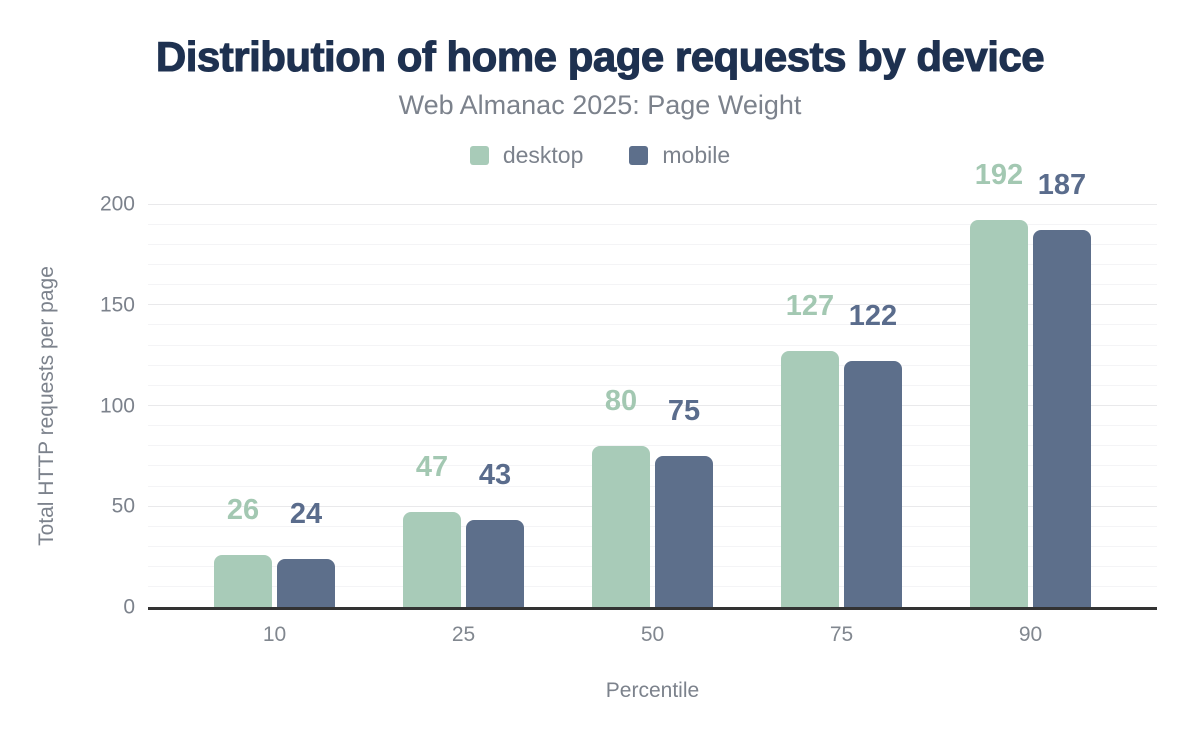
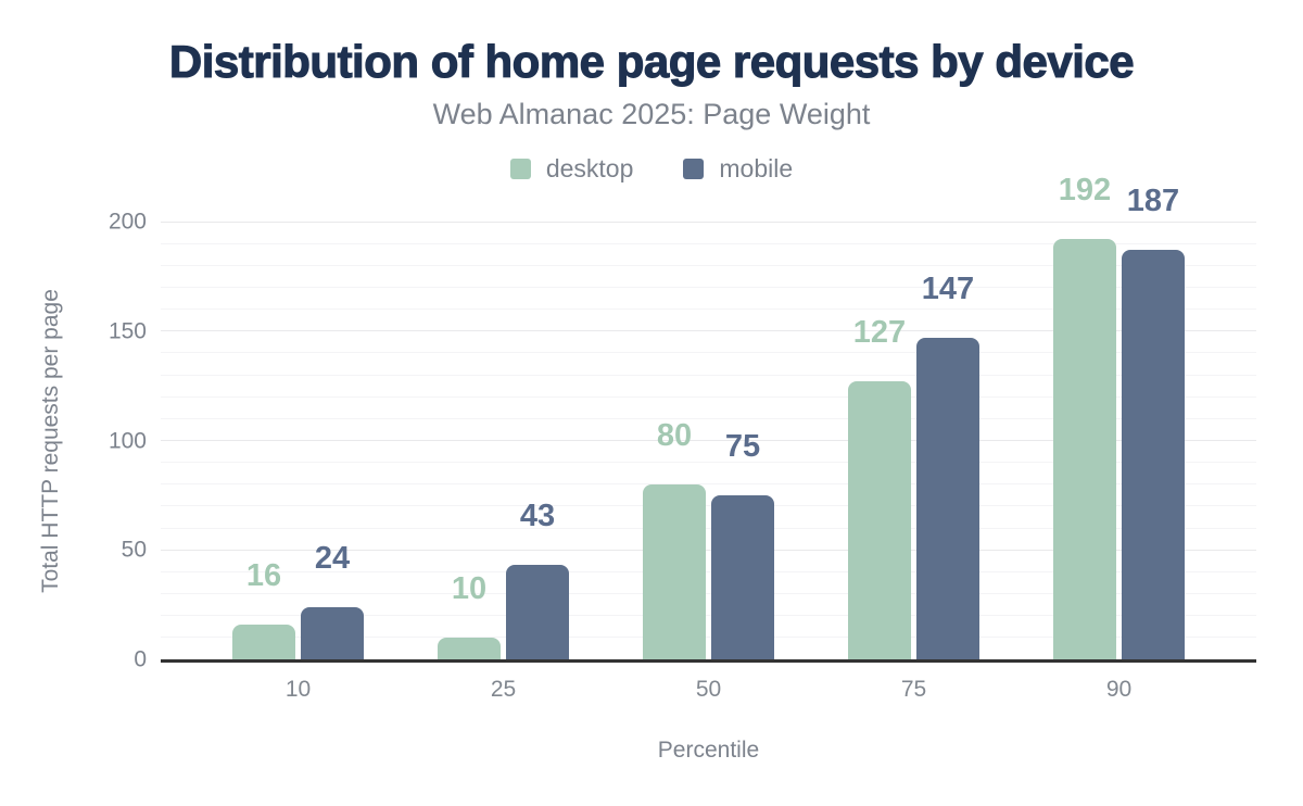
desktop/10: 26 -> 16
desktop/25: 47 -> 10
mobile/75: 122 -> 147
